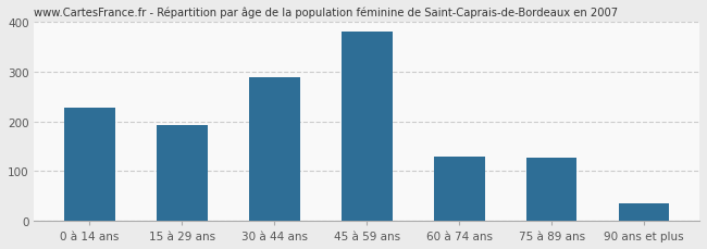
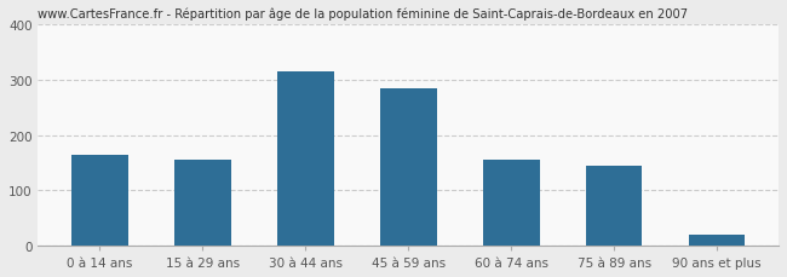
0 à 14 ans: 228 -> 165
15 à 29 ans: 193 -> 155
30 à 44 ans: 288 -> 315
45 à 59 ans: 381 -> 285
60 à 74 ans: 129 -> 155
75 à 89 ans: 126 -> 145
90 ans et plus: 35 -> 20
